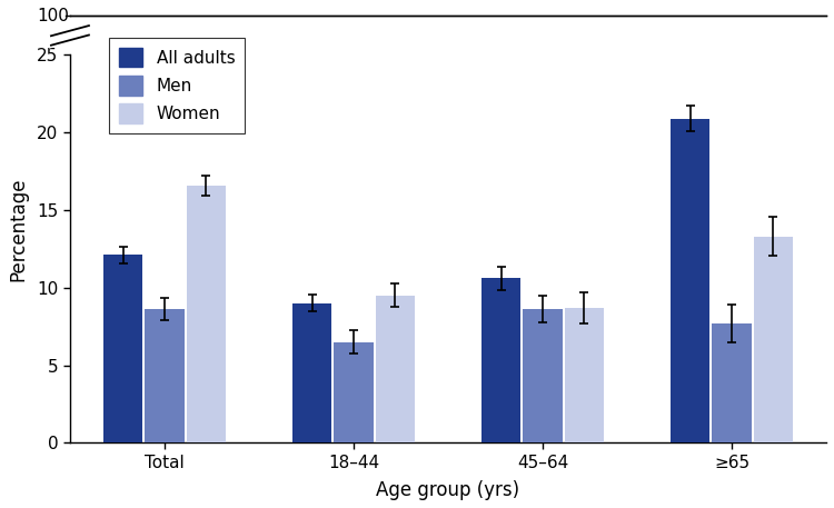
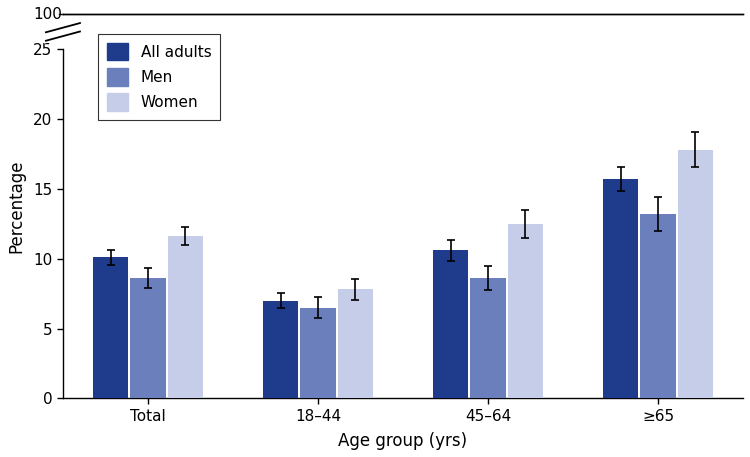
All adults/Total: 12.1 -> 10.1
Women/Total: 16.6 -> 11.6
All adults/18–44: 9.0 -> 7.0
Women/18–44: 9.5 -> 7.8
Women/45–64: 8.7 -> 12.5
All adults/≥65: 20.9 -> 15.7
Men/≥65: 7.7 -> 13.2
Women/≥65: 13.3 -> 17.8
